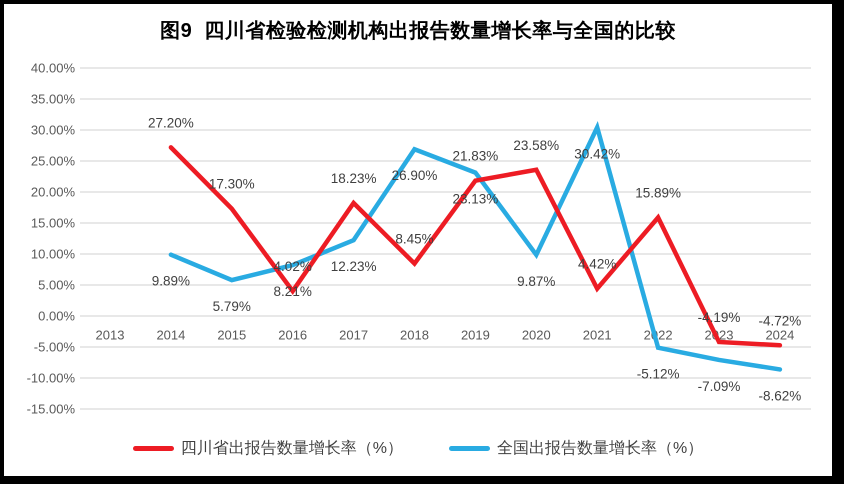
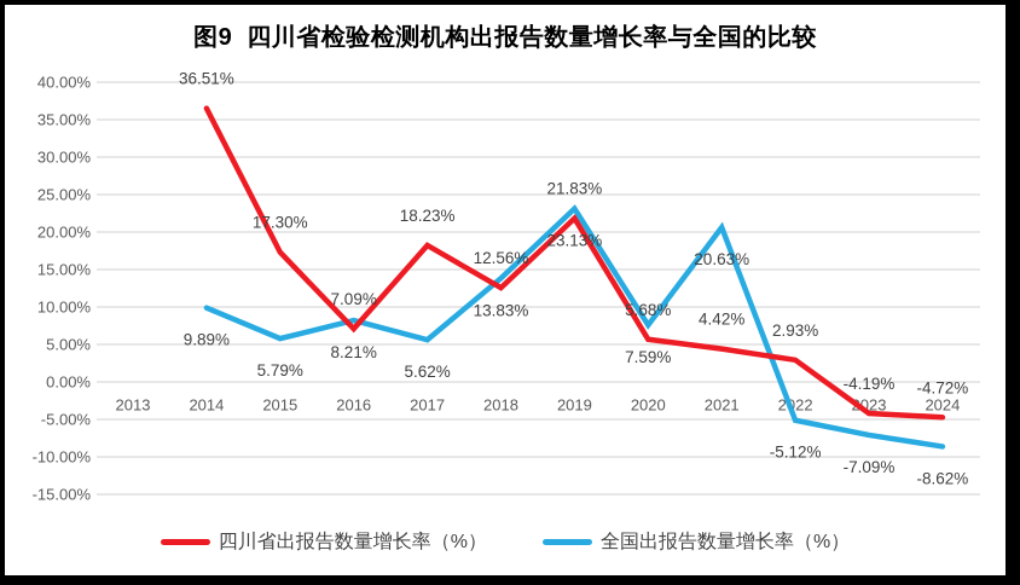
四川省出报告数量增长率（%）/2014: 27.20% -> 36.51%
四川省出报告数量增长率（%）/2016: 4.02% -> 7.09%
全国出报告数量增长率（%）/2017: 12.23% -> 5.62%
四川省出报告数量增长率（%）/2018: 8.45% -> 12.56%
全国出报告数量增长率（%）/2018: 26.90% -> 13.83%
四川省出报告数量增长率（%）/2020: 23.58% -> 5.68%
全国出报告数量增长率（%）/2020: 9.87% -> 7.59%
全国出报告数量增长率（%）/2021: 30.42% -> 20.63%
四川省出报告数量增长率（%）/2022: 15.89% -> 2.93%
